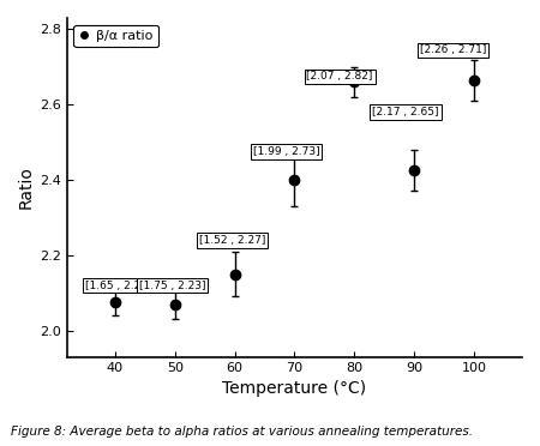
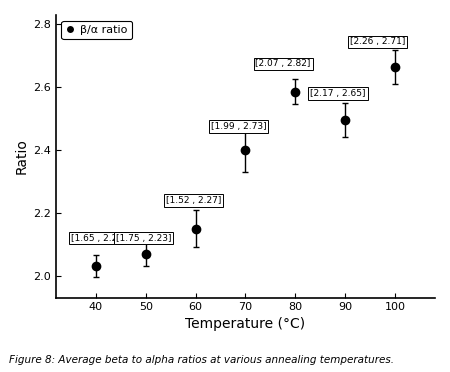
40: 2.075 -> 2.030
80: 2.660 -> 2.585
90: 2.425 -> 2.495
